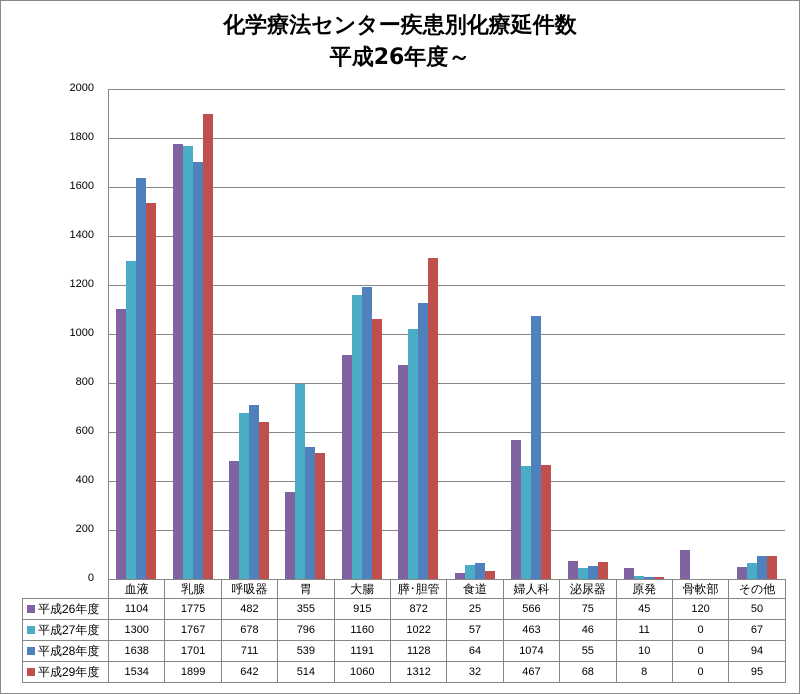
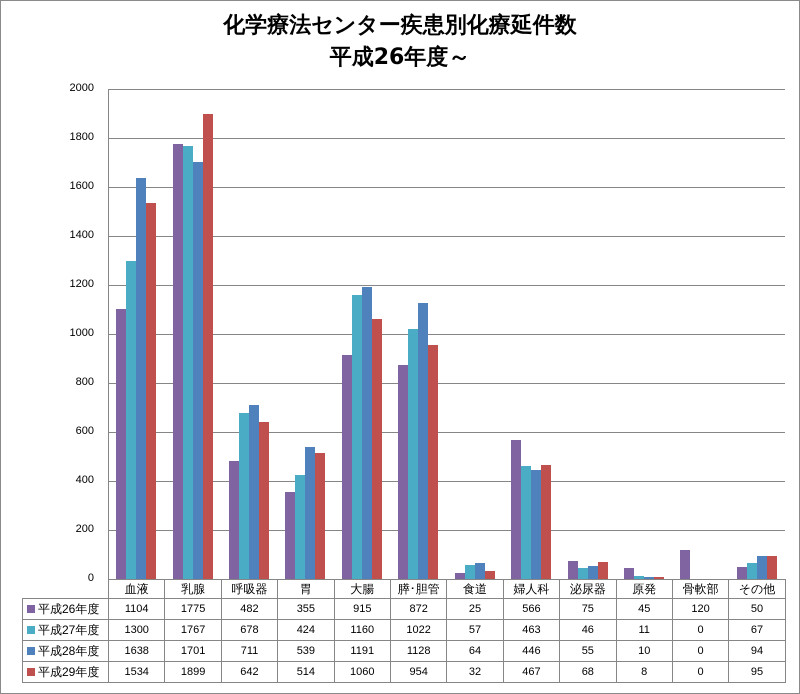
平成27年度/胃: 796 -> 424
平成29年度/膵･胆管: 1312 -> 954
平成28年度/婦人科: 1074 -> 446
